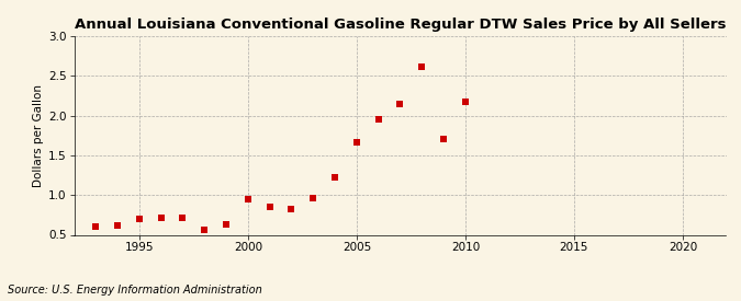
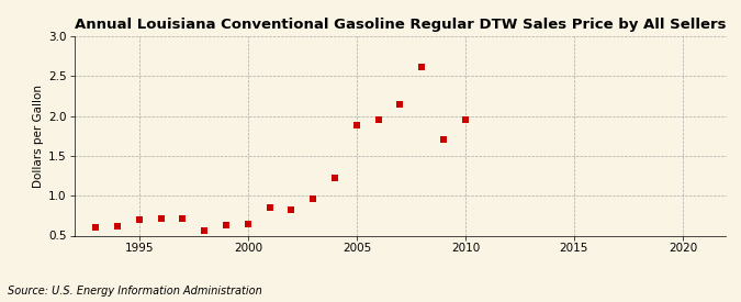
2000: 0.95 -> 0.64
2005: 1.67 -> 1.88
2010: 2.17 -> 1.96
